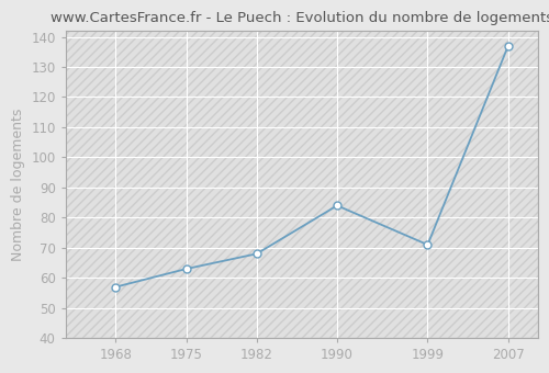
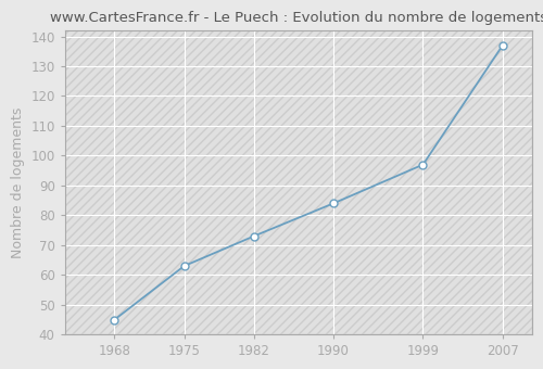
1968: 57 -> 45
1982: 68 -> 73
1999: 71 -> 97
